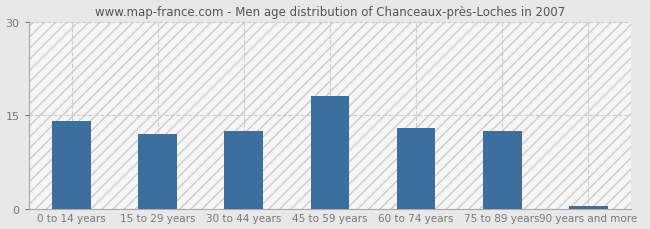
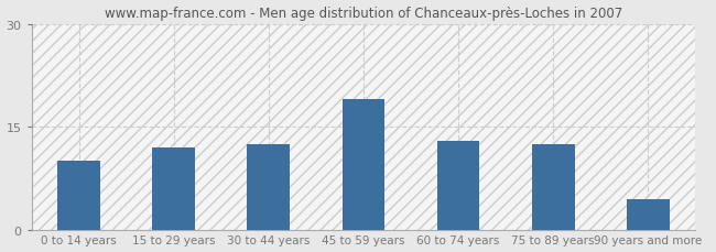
0 to 14 years: 14.0 -> 10.0
45 to 59 years: 18.0 -> 19.0
90 years and more: 0.4 -> 4.4
